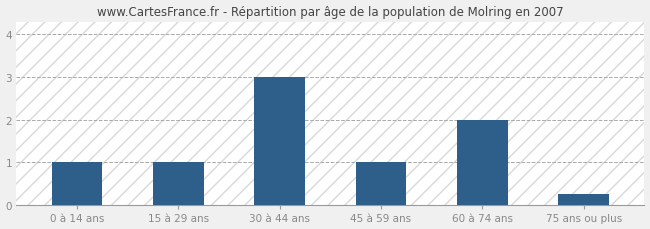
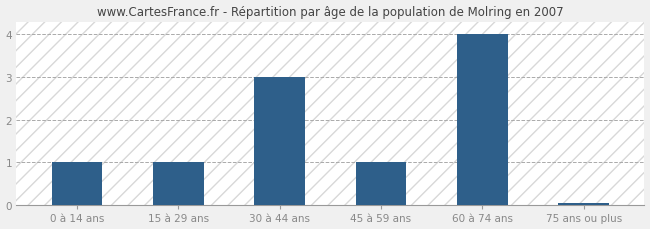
60 à 74 ans: 2.00 -> 4.00
75 ans ou plus: 0.25 -> 0.05
